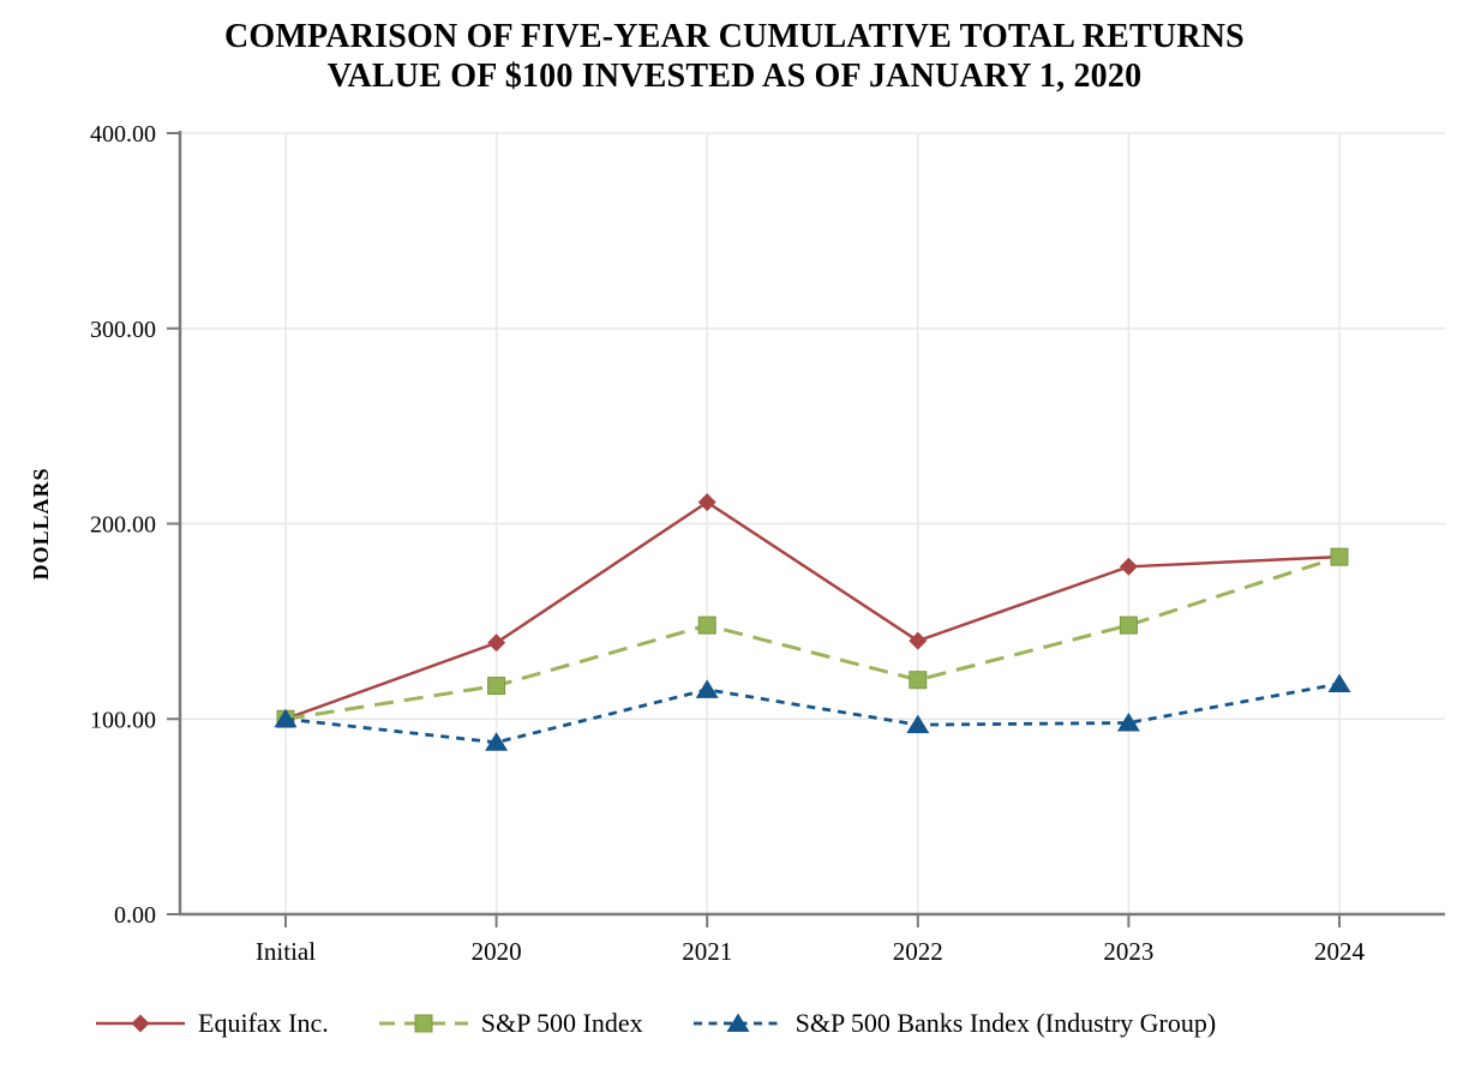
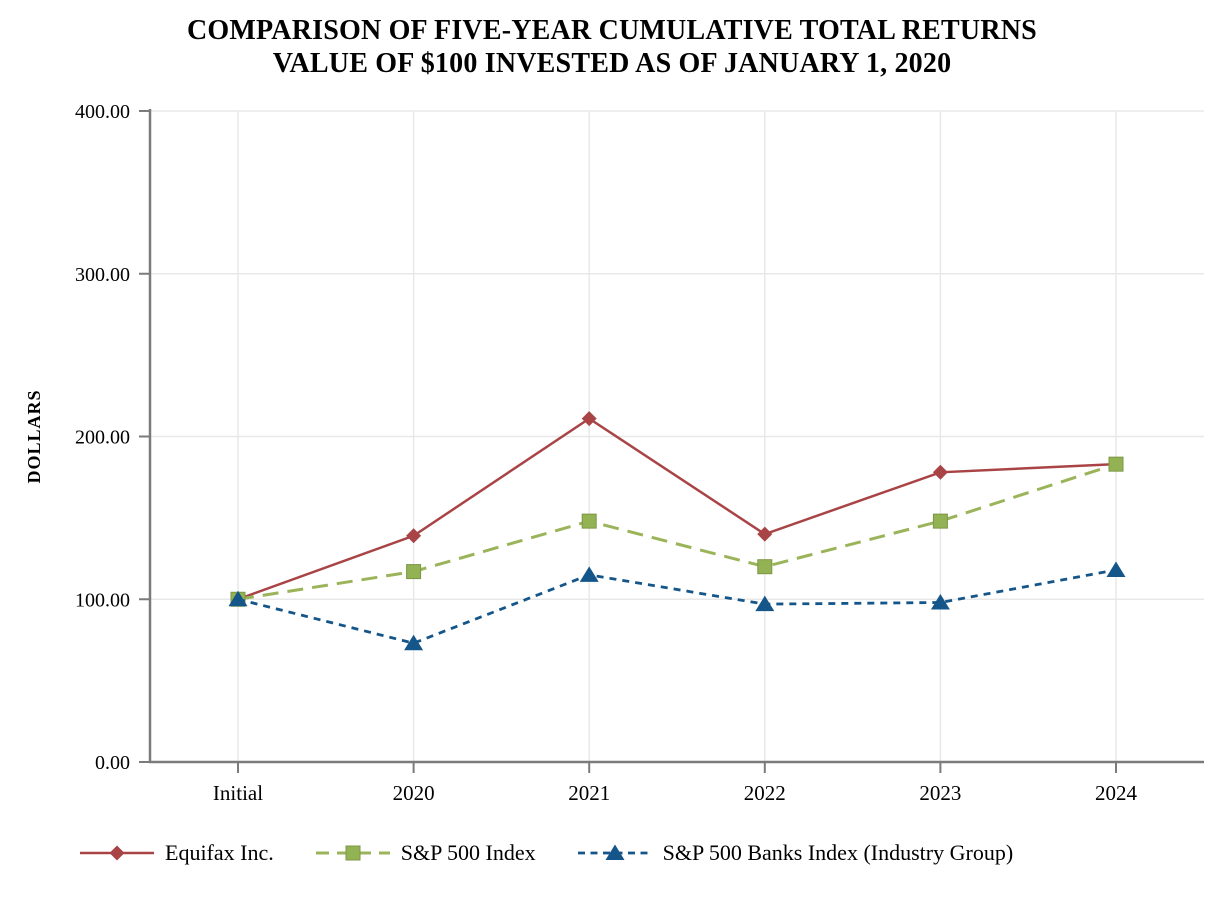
S&P 500 Banks Index (Industry Group)/2020: 88 -> 73
